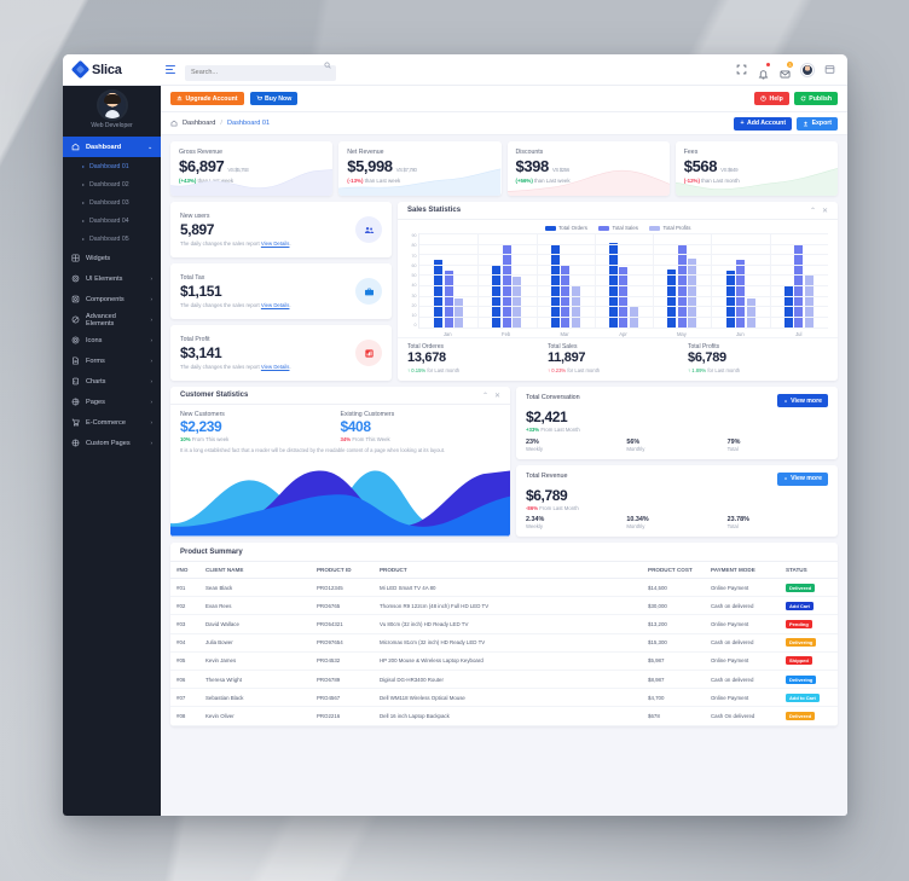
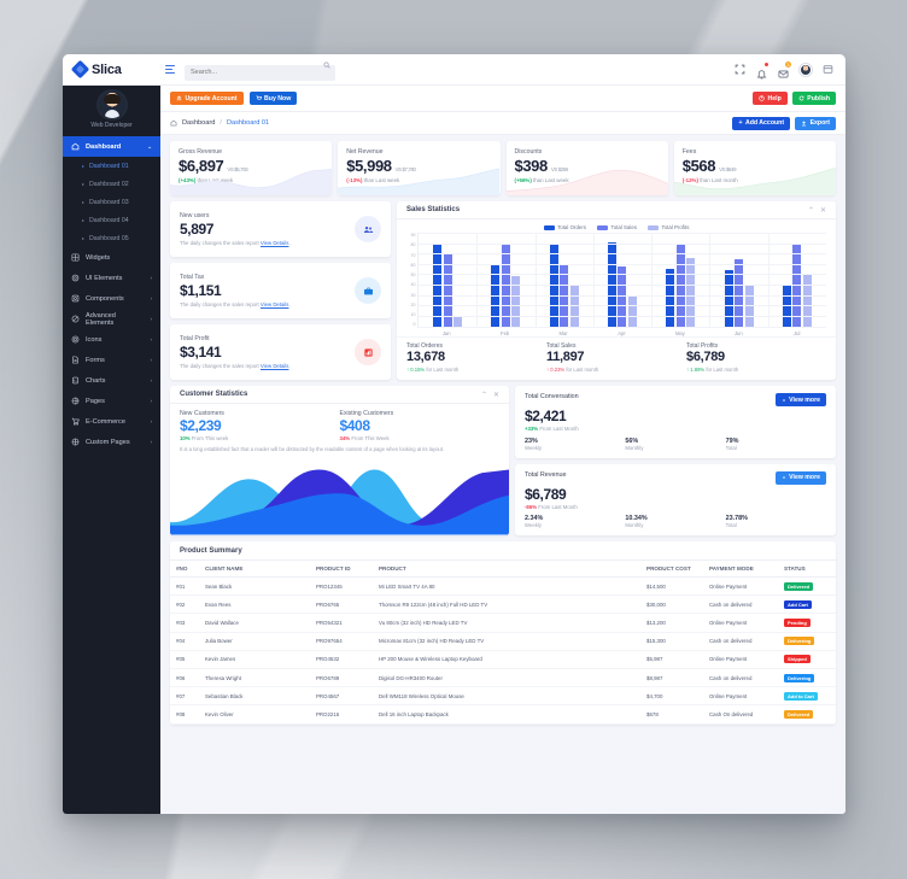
Total Orders/Jan: 60 -> 80
Total Sales/Jan: 50 -> 70
Total Profits/Jan: 30 -> 10
Total Profits/Apr: 20 -> 30
Total Profits/Jun: 30 -> 40
